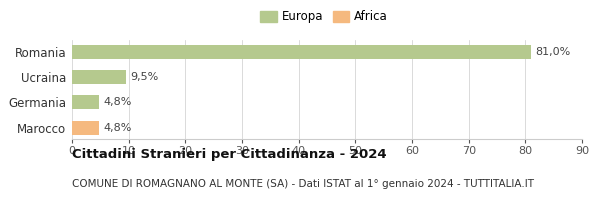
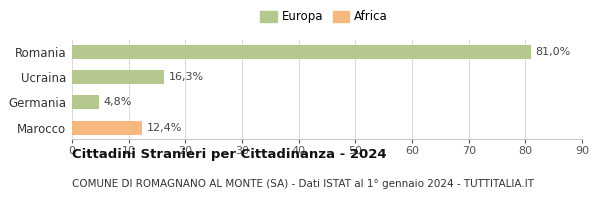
Ucraina: 9,5% -> 16,3%
Marocco: 4,8% -> 12,4%
